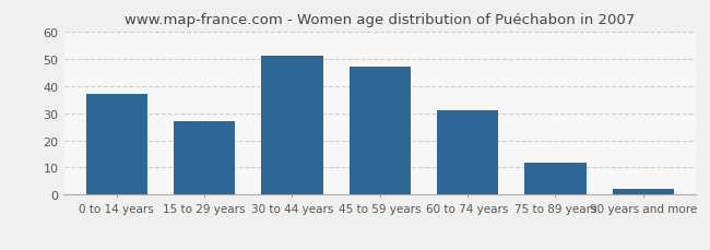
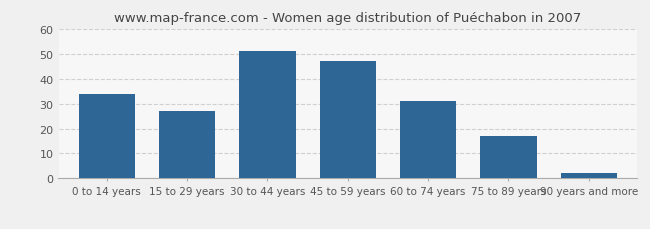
0 to 14 years: 37 -> 34
75 to 89 years: 12 -> 17
